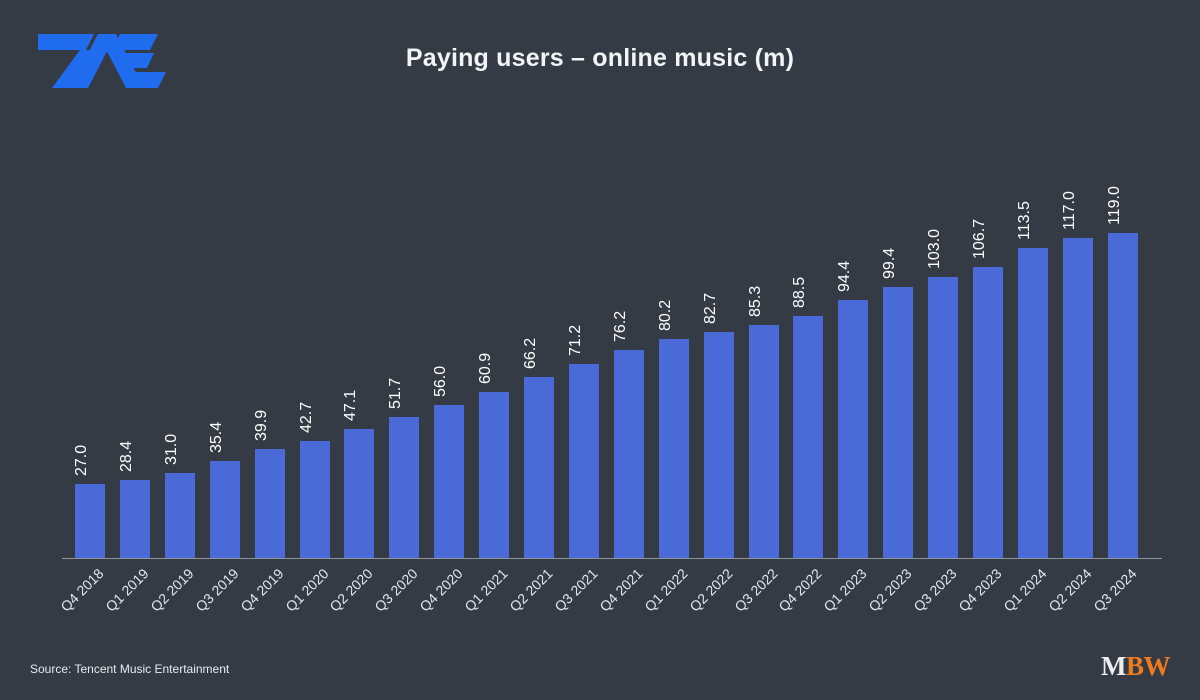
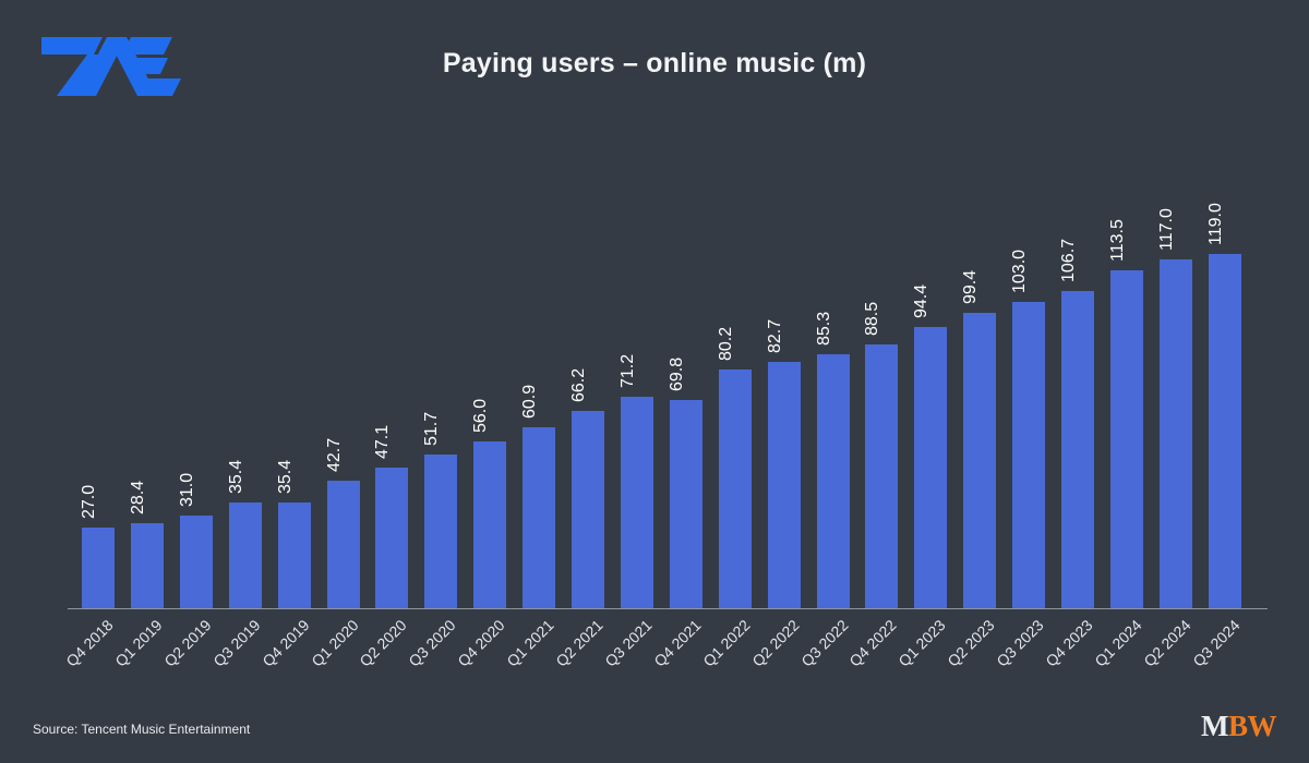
Q4 2019: 39.9 -> 35.4
Q4 2021: 76.2 -> 69.8
